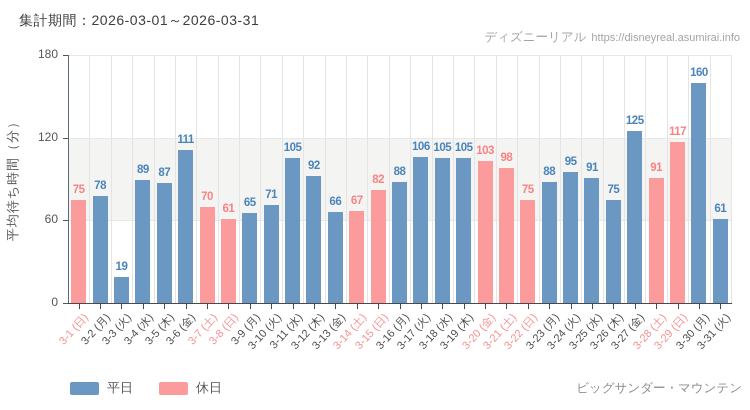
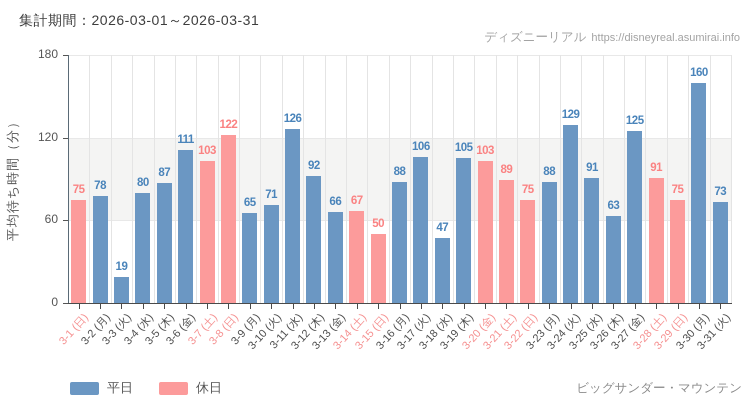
3-4 (水): 89 -> 80
3-7 (土): 70 -> 103
3-8 (日): 61 -> 122
3-11 (水): 105 -> 126
3-15 (日): 82 -> 50
3-18 (水): 105 -> 47
3-21 (土): 98 -> 89
3-24 (火): 95 -> 129
3-26 (木): 75 -> 63
3-29 (日): 117 -> 75
3-31 (火): 61 -> 73
